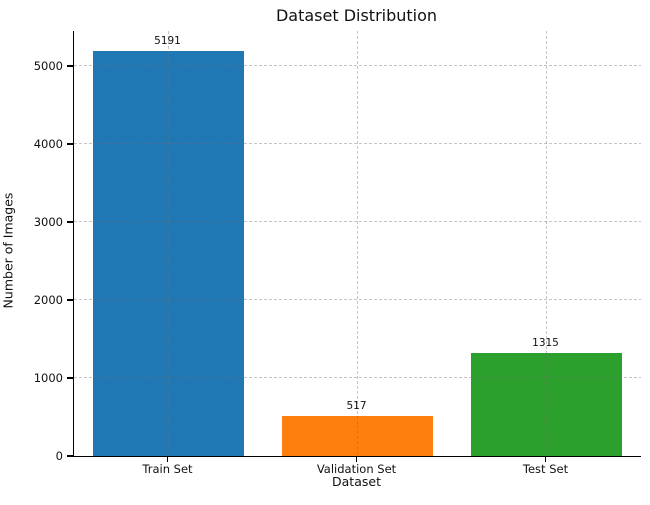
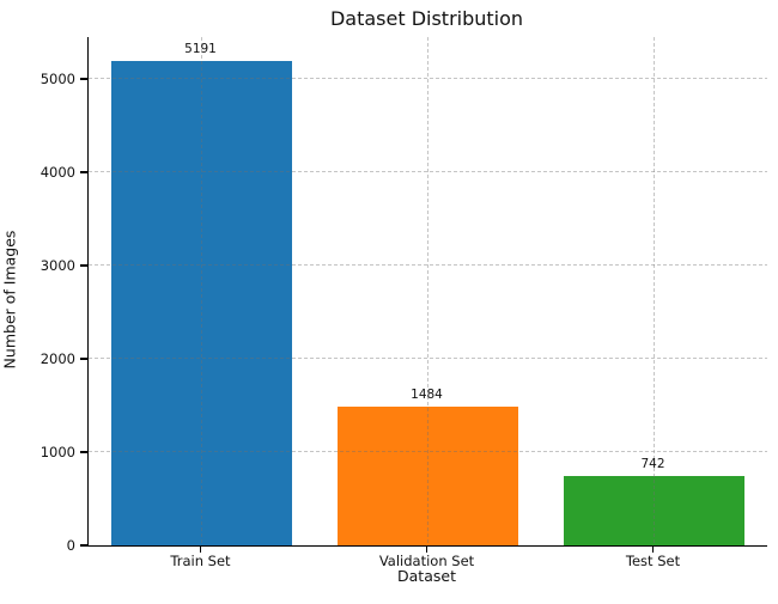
Validation Set: 517 -> 1484
Test Set: 1315 -> 742
